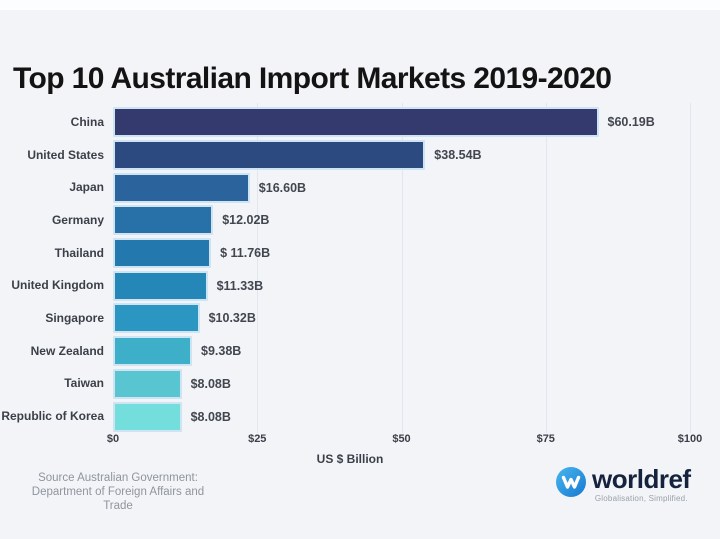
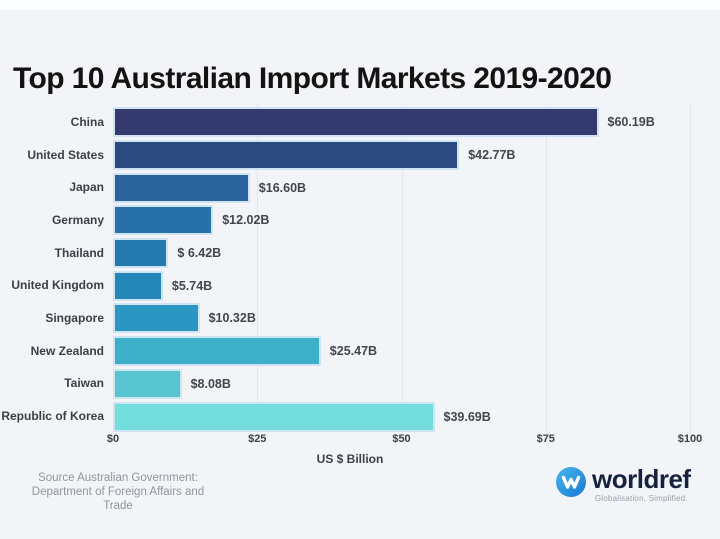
United States: $38.54B -> $42.77B
Thailand: 11.76B -> 6.42B
United Kingdom: $11.33B -> $5.74B
New Zealand: $9.38B -> $25.47B
Republic of Korea: $8.08B -> $39.69B
